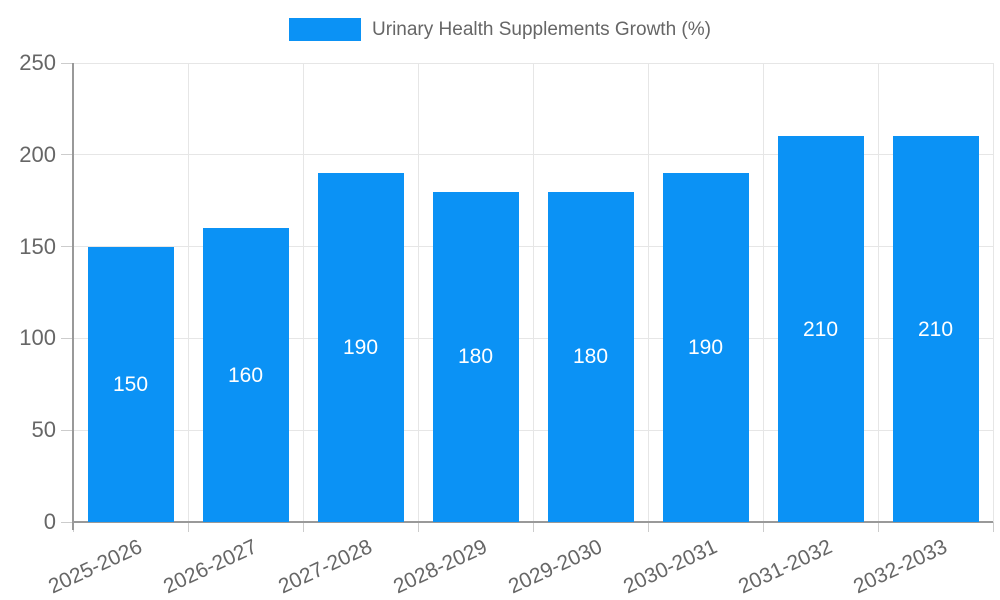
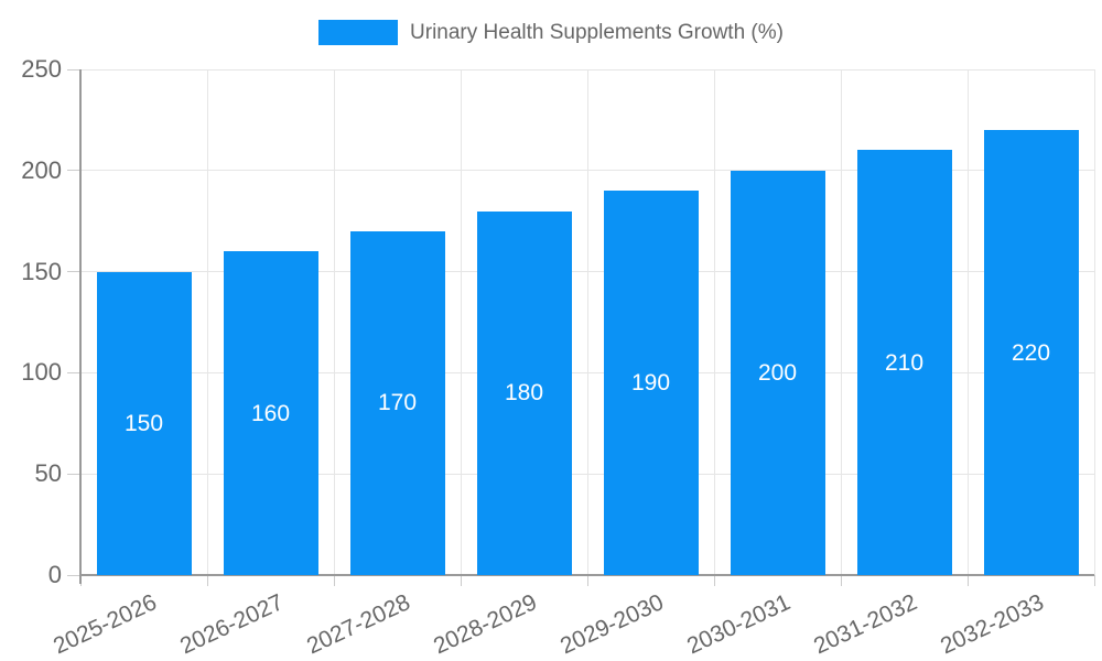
2027-2028: 190 -> 170
2029-2030: 180 -> 190
2030-2031: 190 -> 200
2032-2033: 210 -> 220
